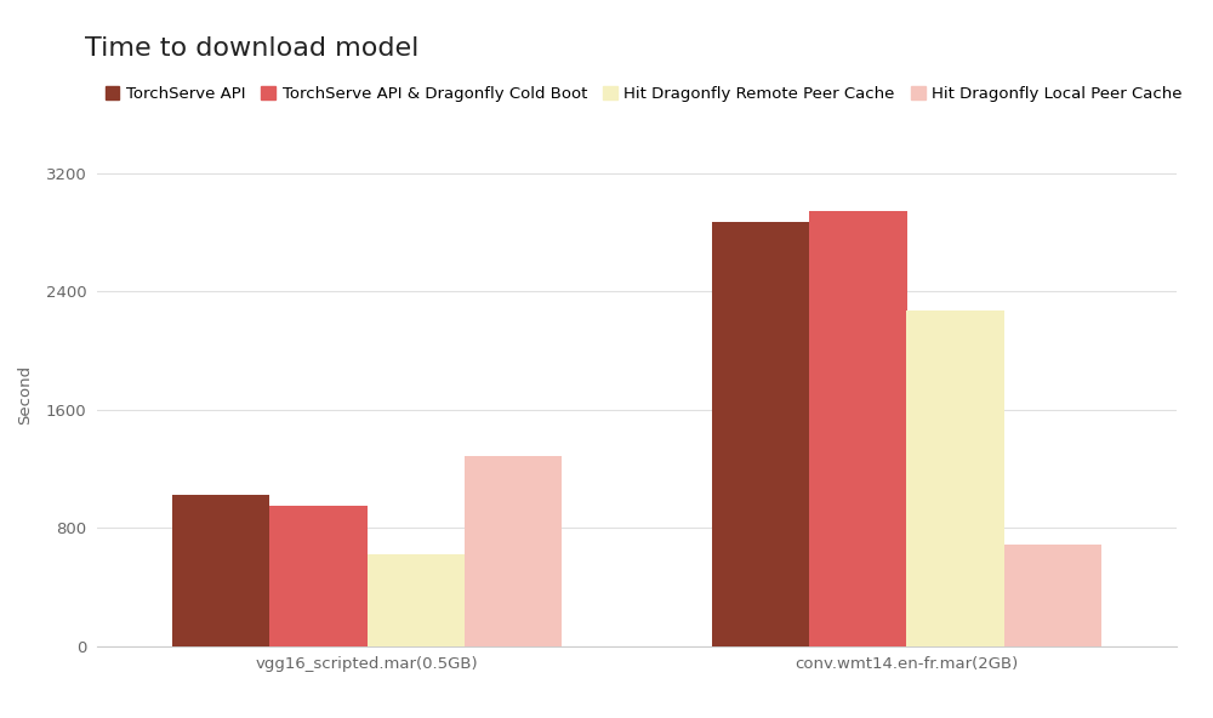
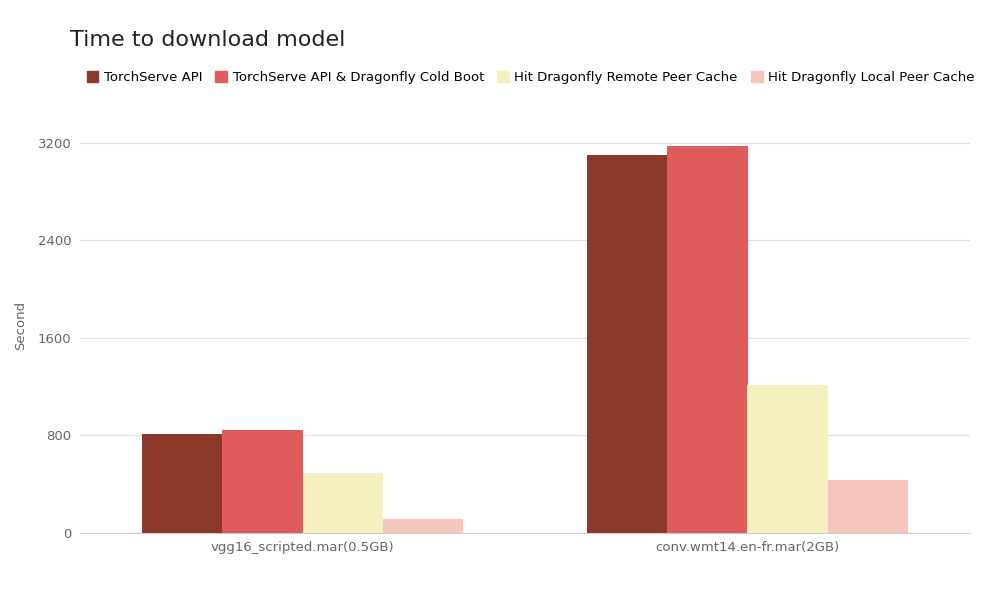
TorchServe API/vgg16_scripted.mar(0.5GB): 1020 -> 810
TorchServe API & Dragonfly Cold Boot/vgg16_scripted.mar(0.5GB): 950 -> 840
Hit Dragonfly Remote Peer Cache/vgg16_scripted.mar(0.5GB): 620 -> 490
Hit Dragonfly Local Peer Cache/vgg16_scripted.mar(0.5GB): 1290 -> 110
TorchServe API/conv.wmt14.en-fr.mar(2GB): 2870 -> 3100
TorchServe API & Dragonfly Cold Boot/conv.wmt14.en-fr.mar(2GB): 2940 -> 3180
Hit Dragonfly Remote Peer Cache/conv.wmt14.en-fr.mar(2GB): 2270 -> 1210
Hit Dragonfly Local Peer Cache/conv.wmt14.en-fr.mar(2GB): 690 -> 430
